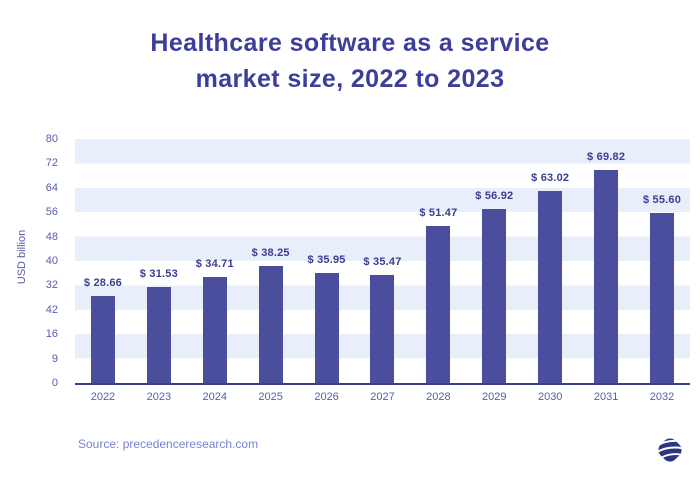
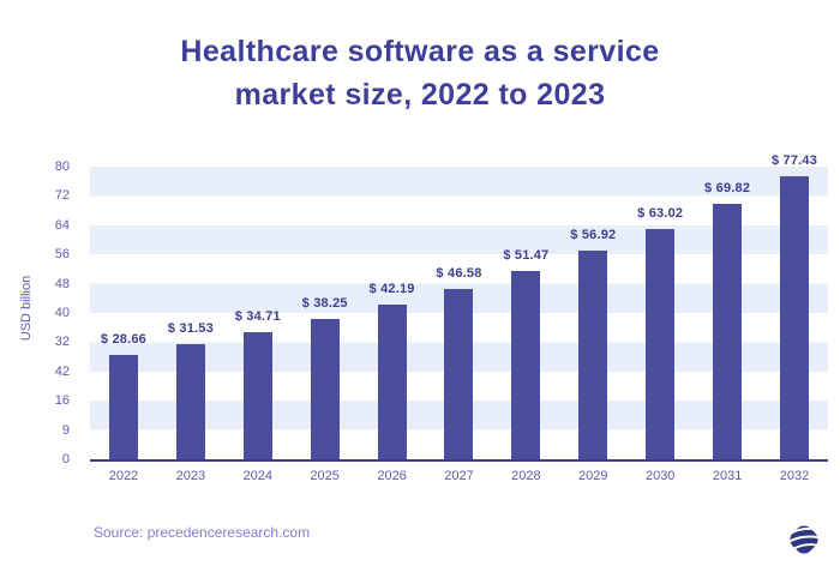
2026: 35.95 -> 42.19
2027: 35.47 -> 46.58
2032: 55.60 -> 77.43
